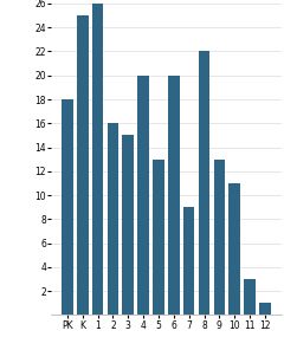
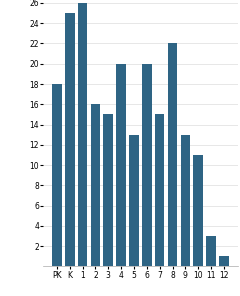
7: 9 -> 15
